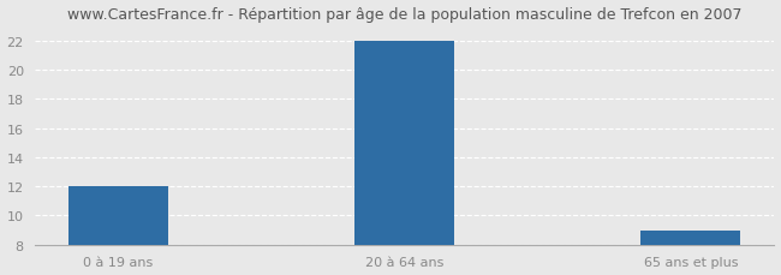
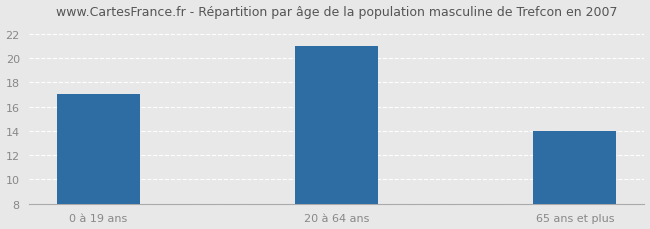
0 à 19 ans: 12 -> 17
20 à 64 ans: 22 -> 21
65 ans et plus: 9 -> 14
